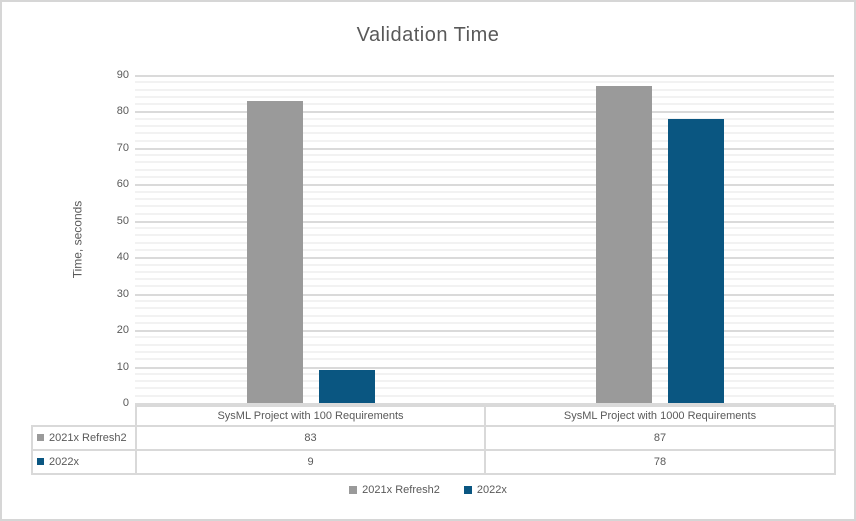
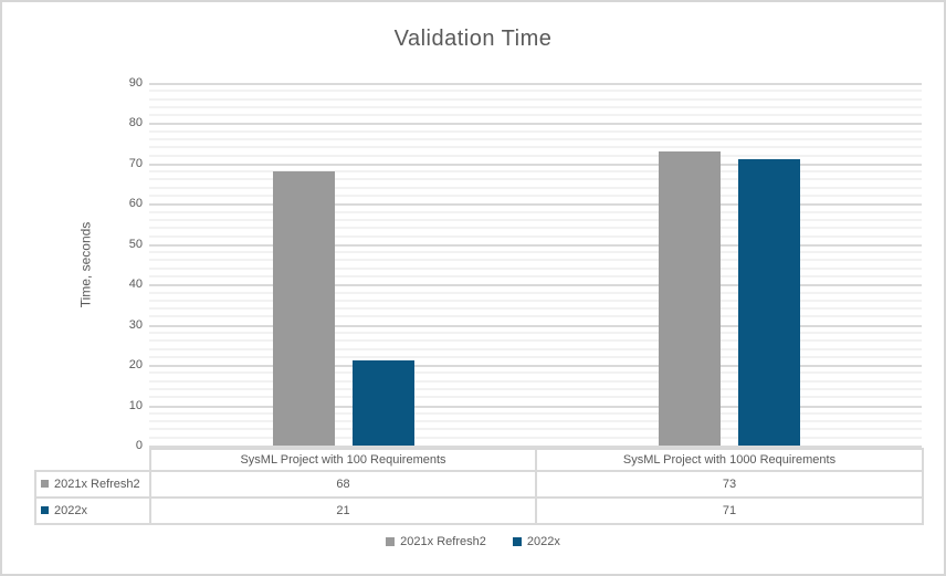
2021x Refresh2/SysML Project with 100 Requirements: 83 -> 68
2022x/SysML Project with 100 Requirements: 9 -> 21
2021x Refresh2/SysML Project with 1000 Requirements: 87 -> 73
2022x/SysML Project with 1000 Requirements: 78 -> 71
